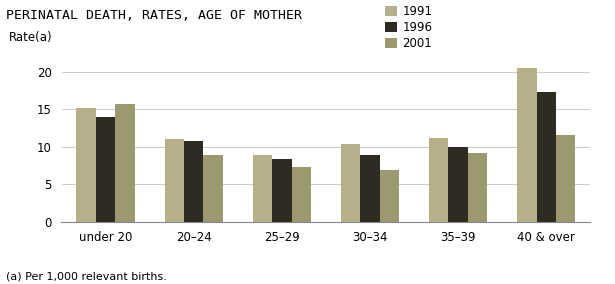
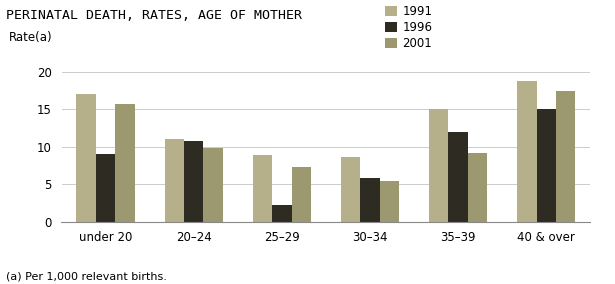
1991/under 20: 15.1 -> 17.0
1996/under 20: 14.0 -> 9.0
2001/20–24: 8.9 -> 9.8
1996/25–29: 8.3 -> 2.2
1991/30–34: 10.3 -> 8.6
1996/30–34: 8.9 -> 5.8
2001/30–34: 6.9 -> 5.4
1991/35–39: 11.2 -> 15.0
1996/35–39: 9.9 -> 12.0
1991/40 & over: 20.5 -> 18.8
1996/40 & over: 17.3 -> 15.0
2001/40 & over: 11.5 -> 17.4
